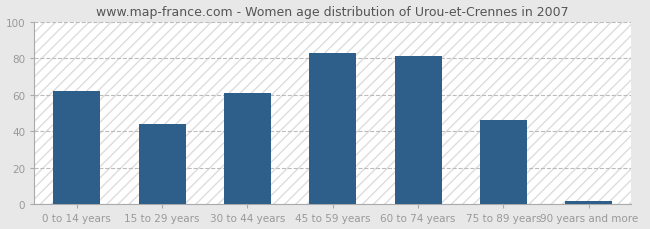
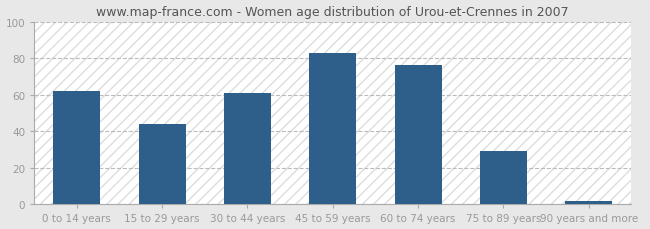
60 to 74 years: 81 -> 76
75 to 89 years: 46 -> 29
